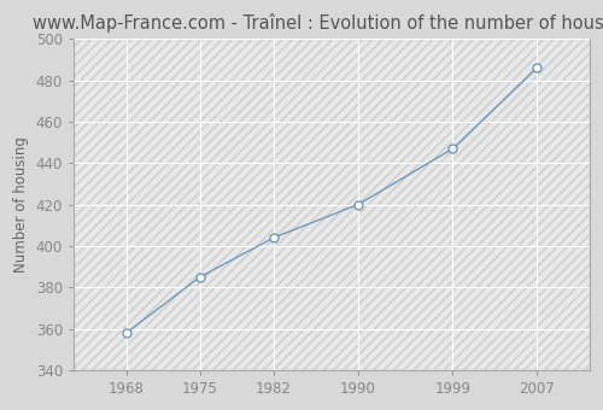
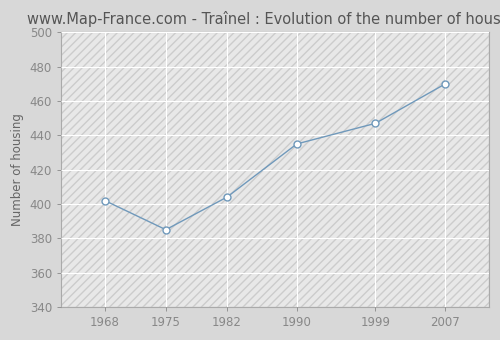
1968: 358 -> 402
1990: 420 -> 435
2007: 486 -> 470
